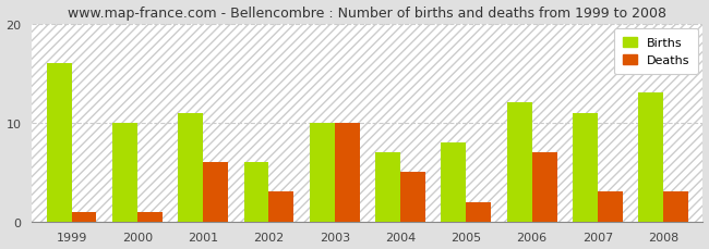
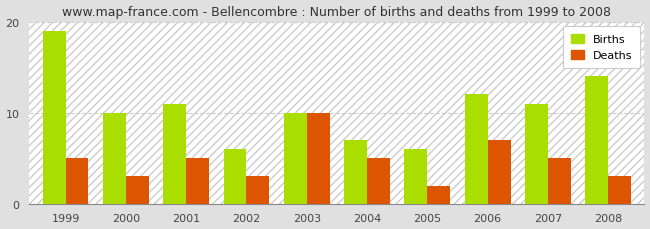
Births/1999: 16 -> 19
Deaths/1999: 1 -> 5
Deaths/2000: 1 -> 3
Deaths/2001: 6 -> 5
Births/2005: 8 -> 6
Deaths/2007: 3 -> 5
Births/2008: 13 -> 14
